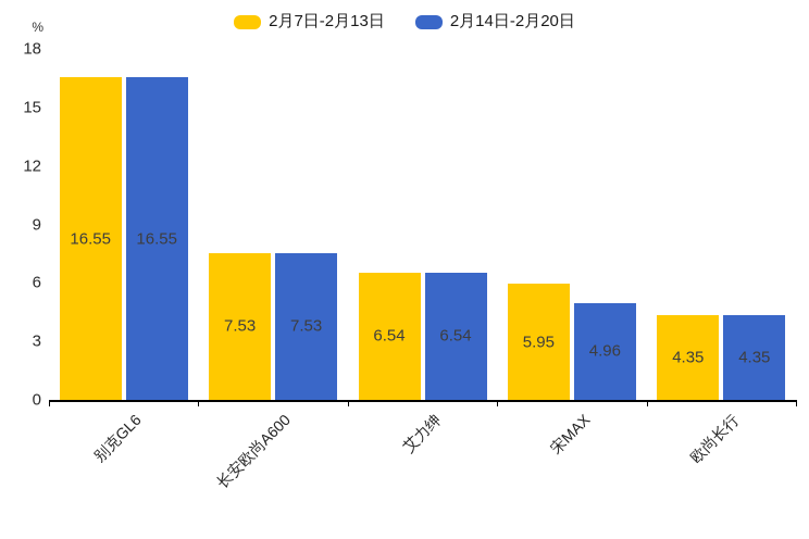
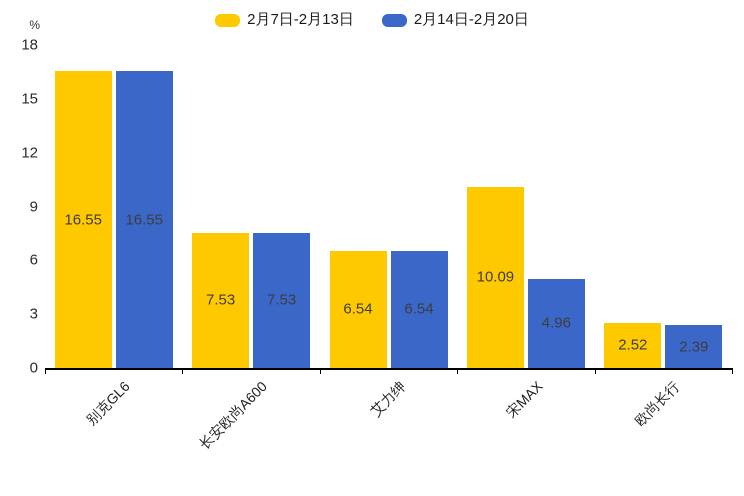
2月7日-2月13日/宋MAX: 5.95 -> 10.09
2月7日-2月13日/欧尚长行: 4.35 -> 2.52
2月14日-2月20日/欧尚长行: 4.35 -> 2.39
